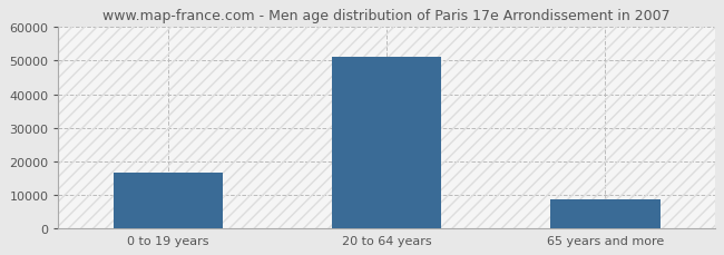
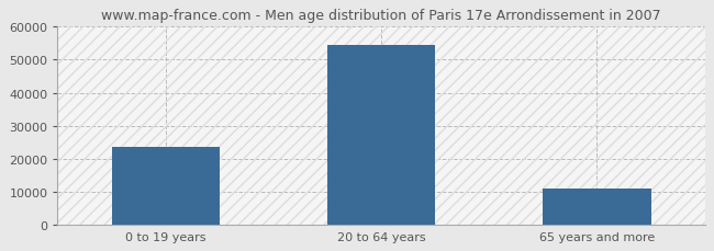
0 to 19 years: 16500 -> 23500
20 to 64 years: 51100 -> 54500
65 years and more: 8600 -> 11000
